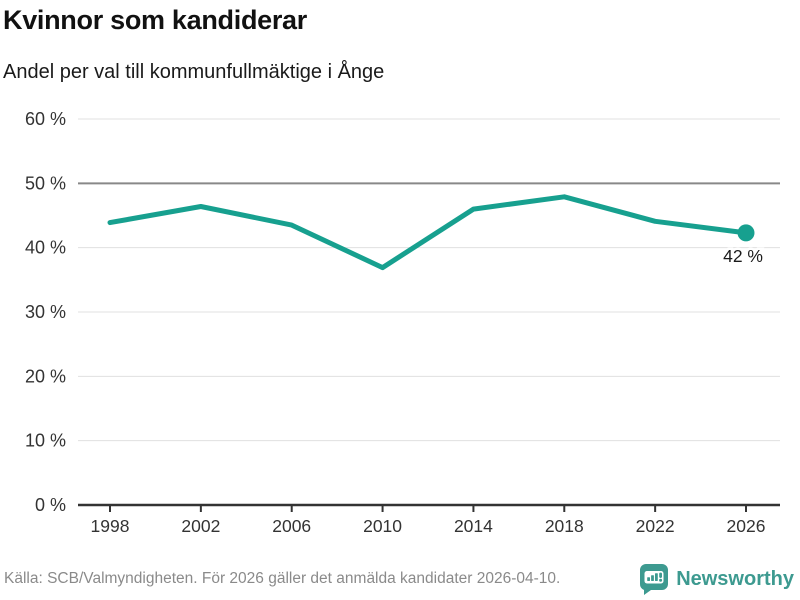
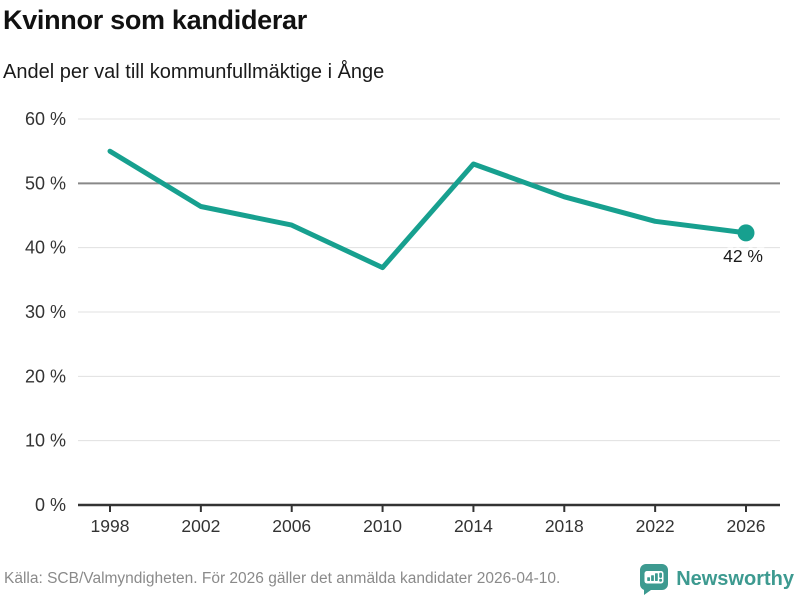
1998: 44% -> 55%
2014: 46% -> 53%
